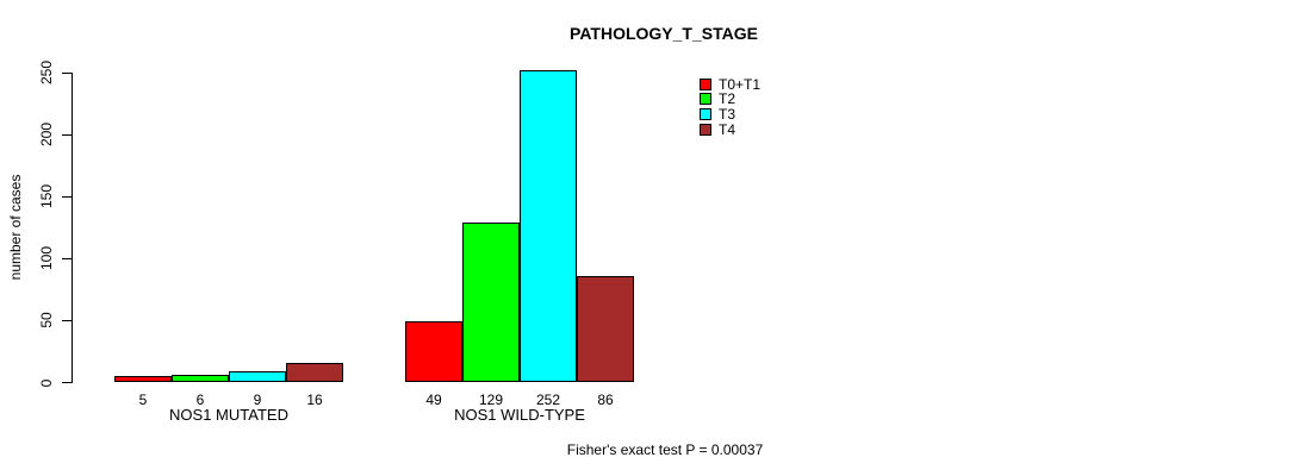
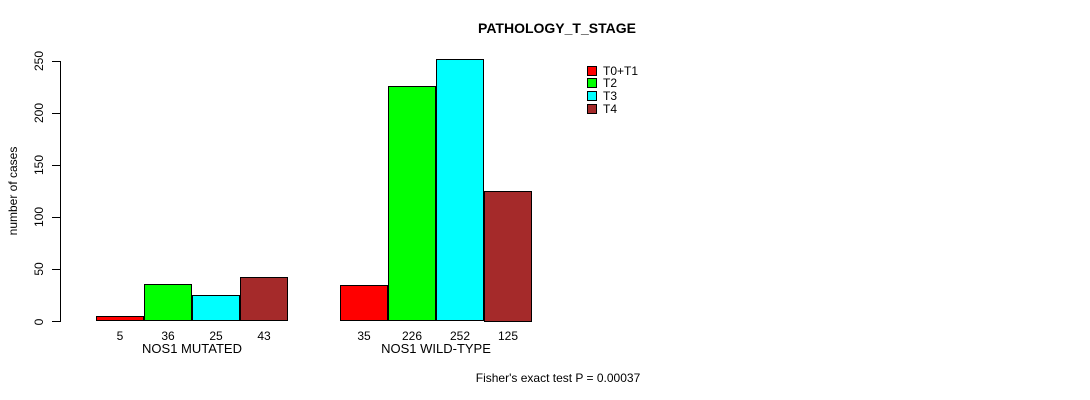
T2/NOS1 MUTATED: 6 -> 36
T3/NOS1 MUTATED: 9 -> 25
T4/NOS1 MUTATED: 16 -> 43
T0+T1/NOS1 WILD-TYPE: 49 -> 35
T2/NOS1 WILD-TYPE: 129 -> 226
T4/NOS1 WILD-TYPE: 86 -> 125
